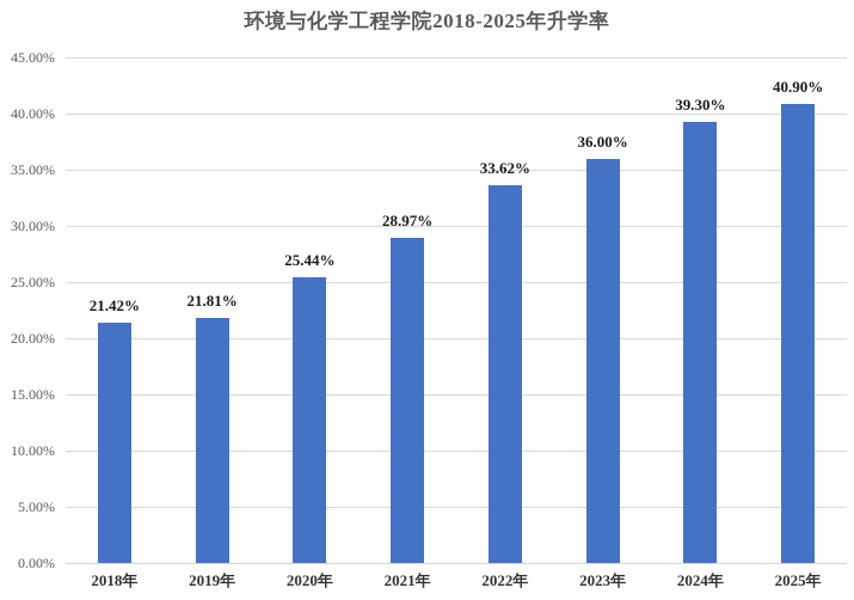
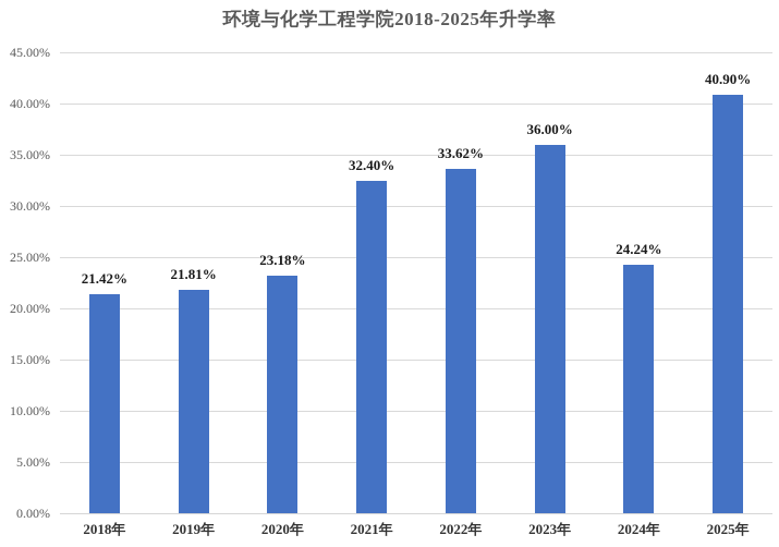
2020年: 25.44% -> 23.18%
2021年: 28.97% -> 32.40%
2024年: 39.30% -> 24.24%
